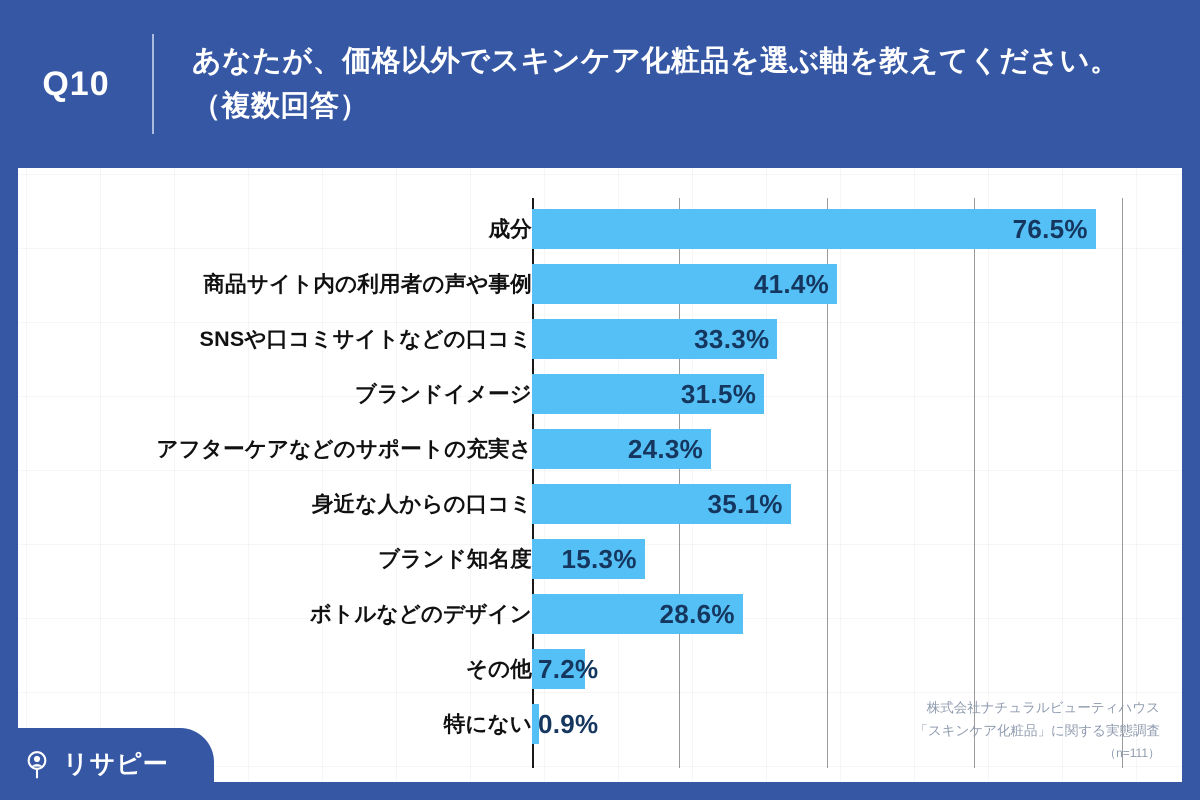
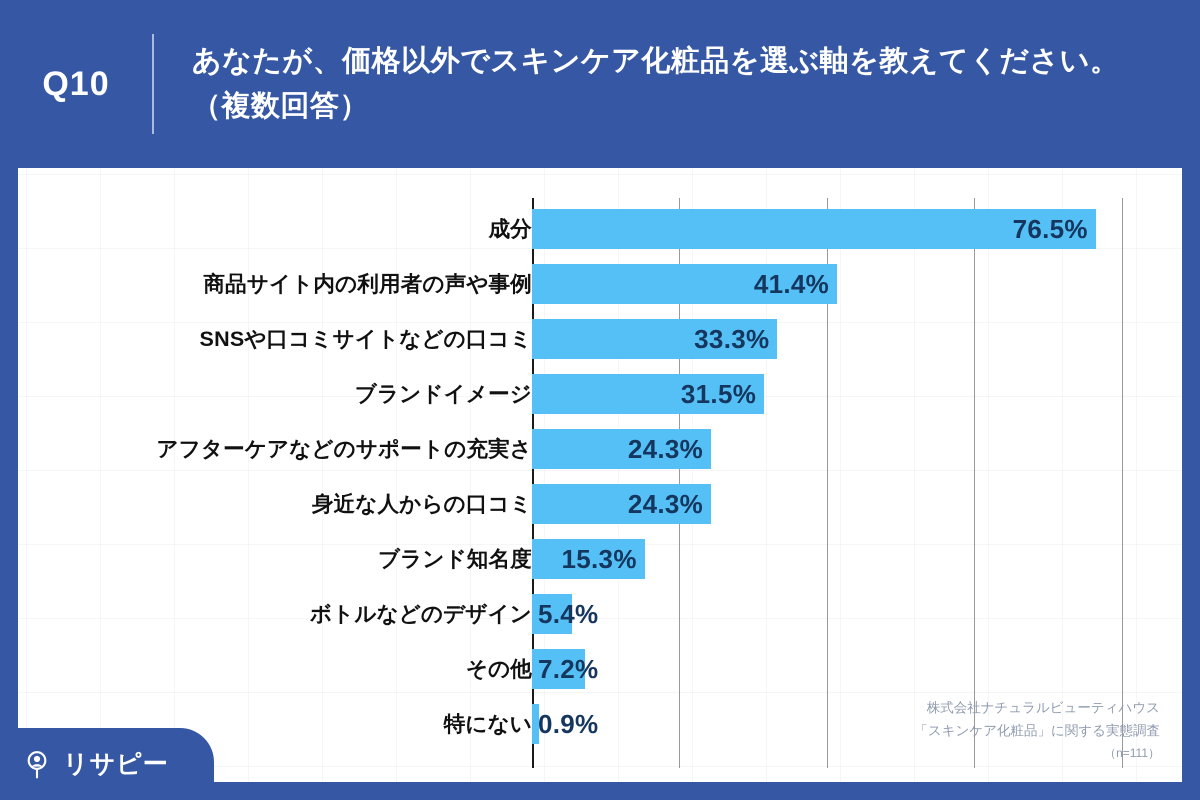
身近な人からの口コミ: 35.1% -> 24.3%
ボトルなどのデザイン: 28.6% -> 5.4%
